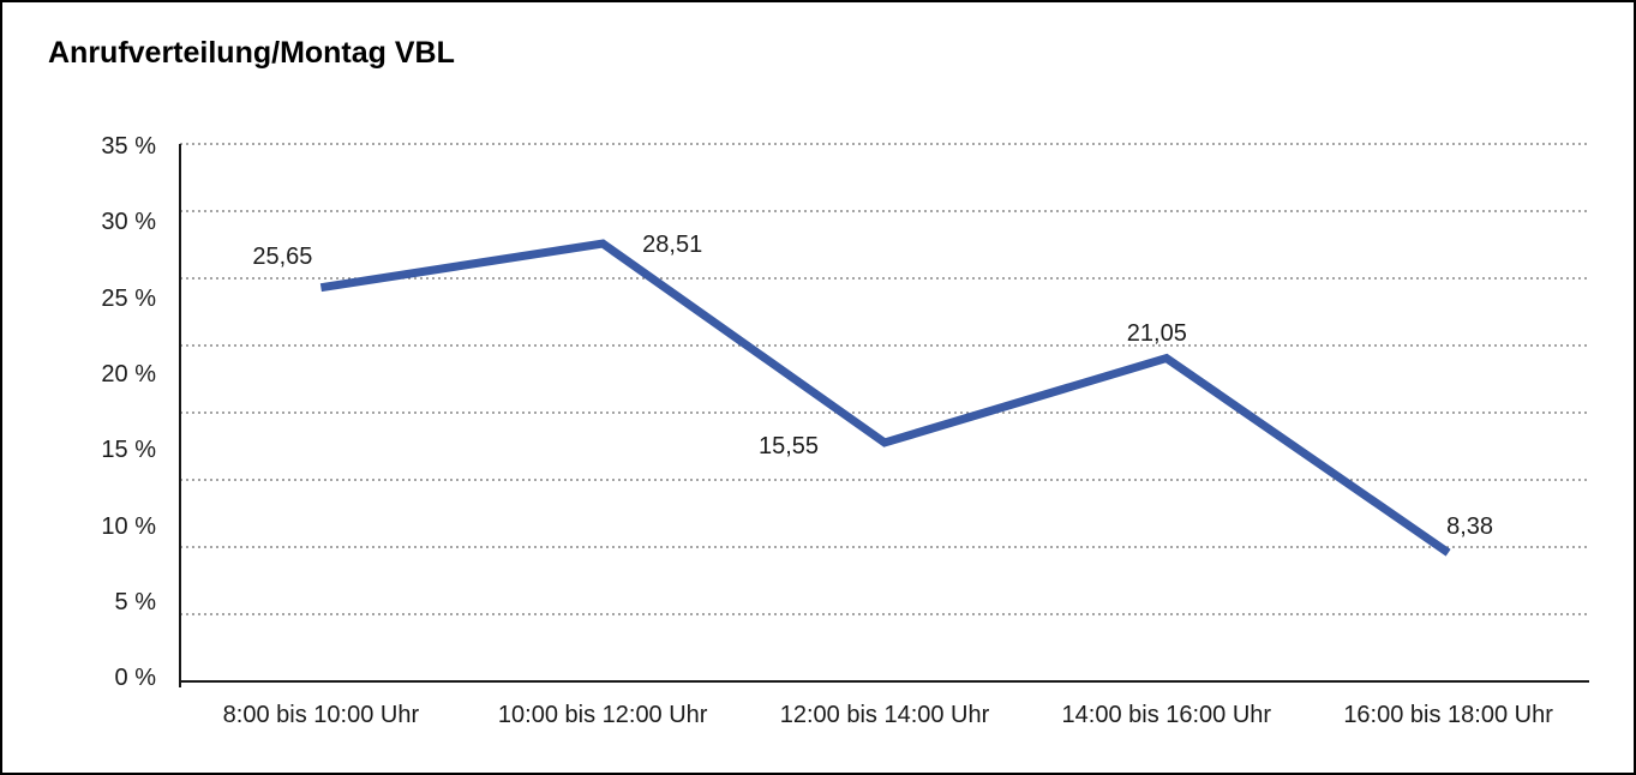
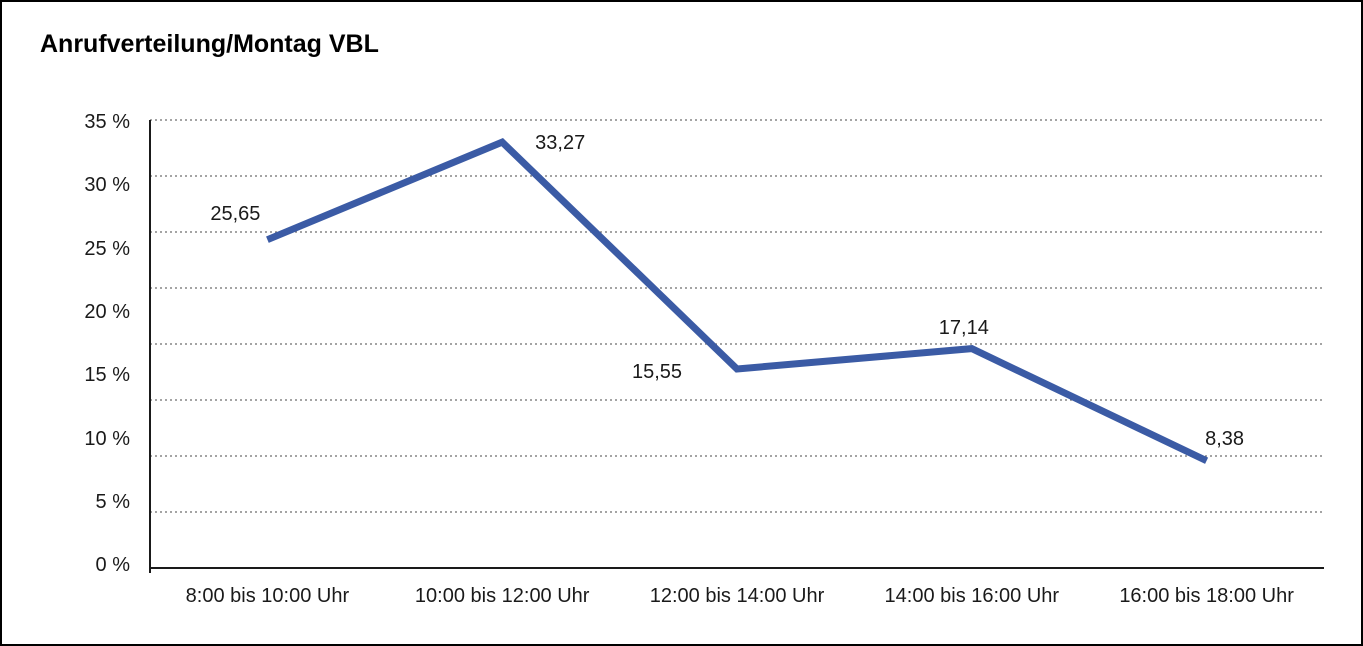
10:00 bis 12:00 Uhr: 28,51 -> 33,27
14:00 bis 16:00 Uhr: 21,05 -> 17,14
